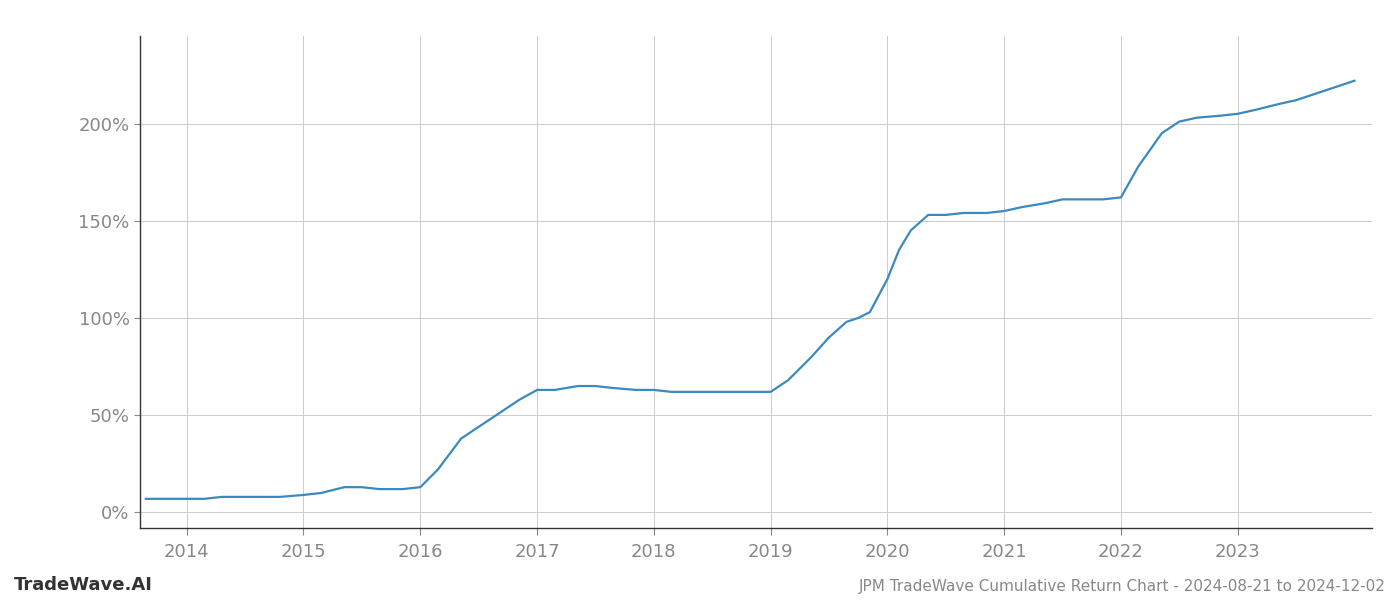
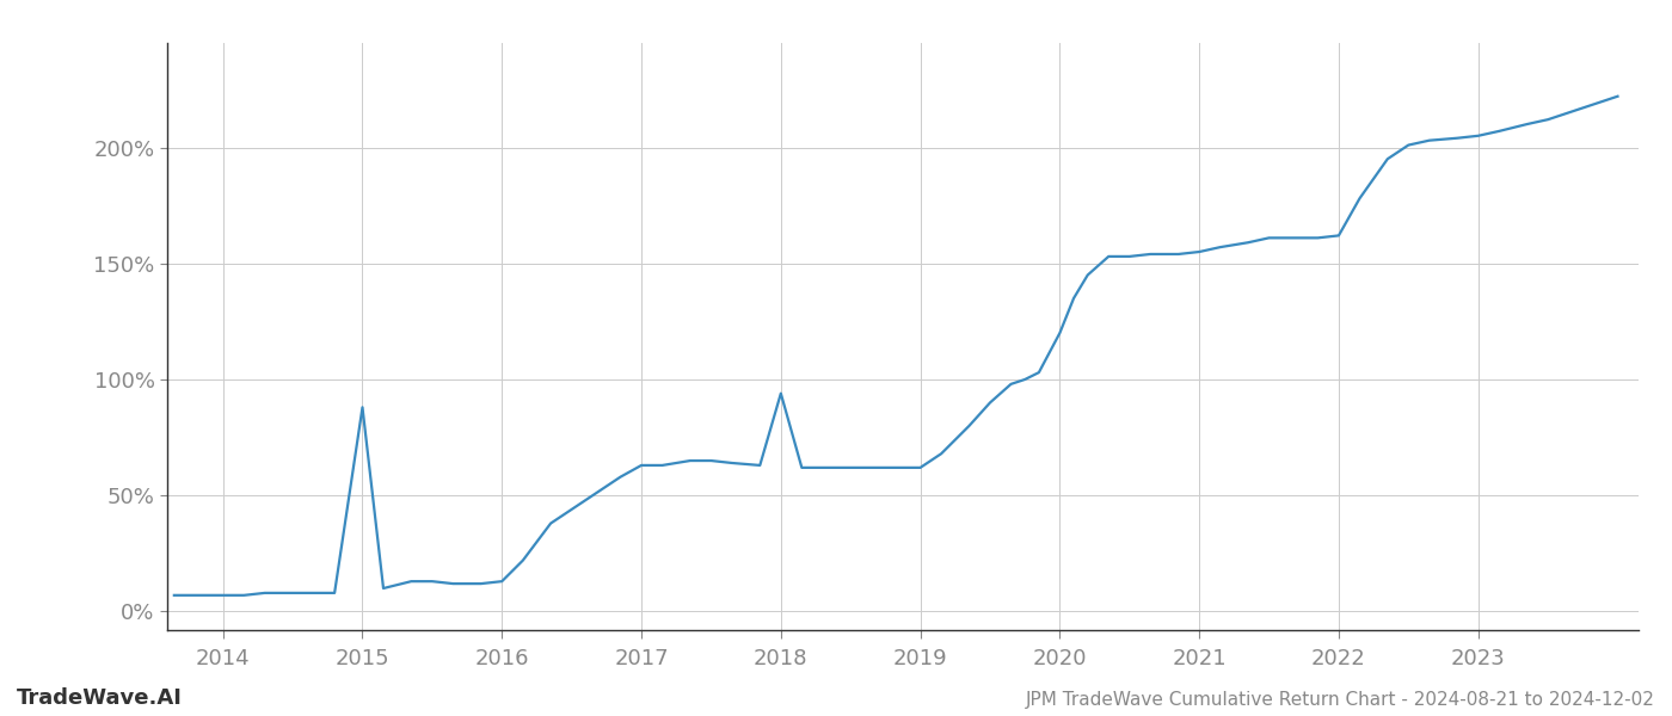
2015: 9% -> 88%
2018: 63% -> 94%
